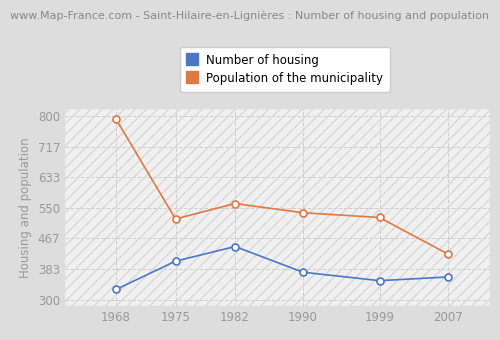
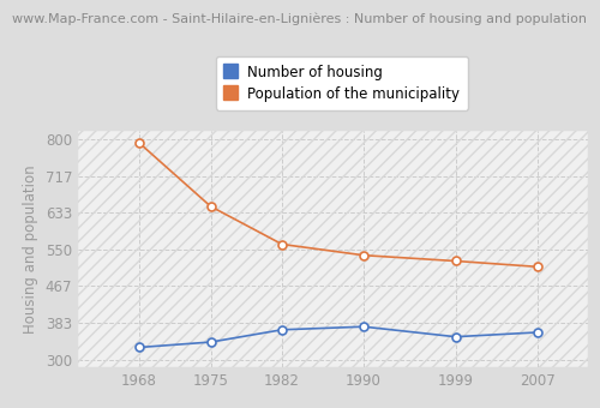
Number of housing/1975: 405 -> 340
Population of the municipality/1975: 520 -> 648
Number of housing/1982: 445 -> 368
Population of the municipality/2007: 425 -> 511
